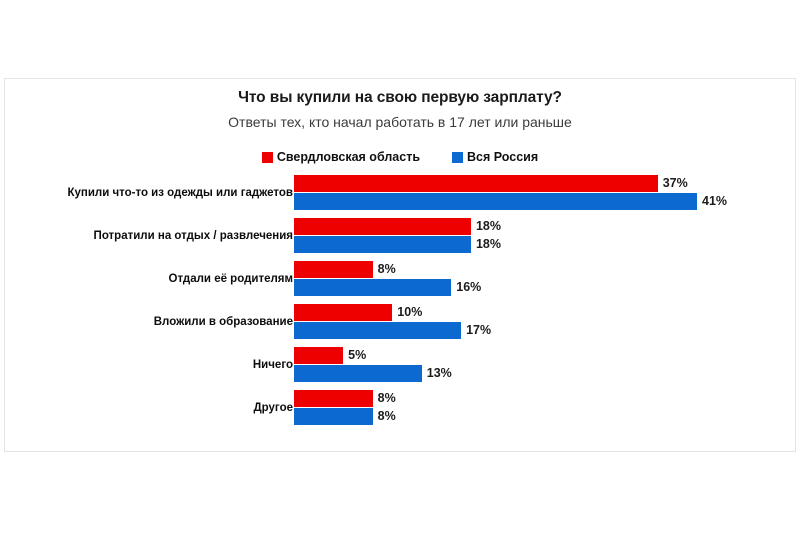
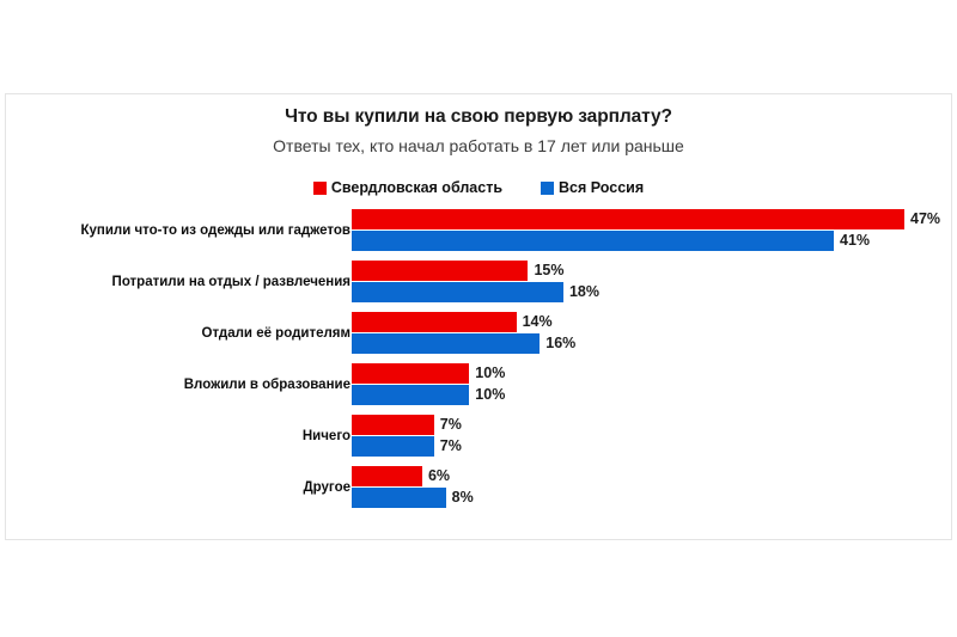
Свердловская область/Купили что-то из одежды или гаджетов: 37% -> 47%
Свердловская область/Потратили на отдых / развлечения: 18% -> 15%
Свердловская область/Отдали её родителям: 8% -> 14%
Вся Россия/Вложили в образование: 17% -> 10%
Свердловская область/Ничего: 5% -> 7%
Вся Россия/Ничего: 13% -> 7%
Свердловская область/Другое: 8% -> 6%
